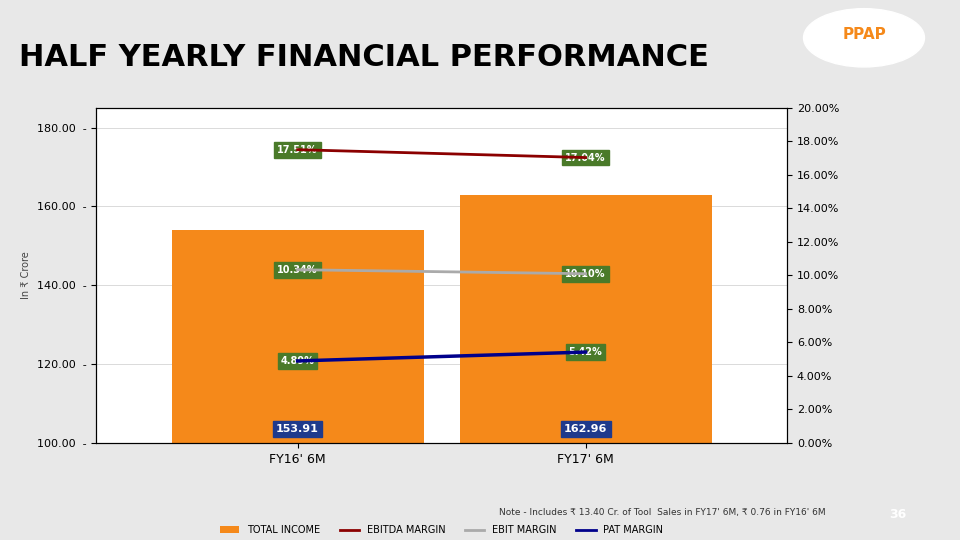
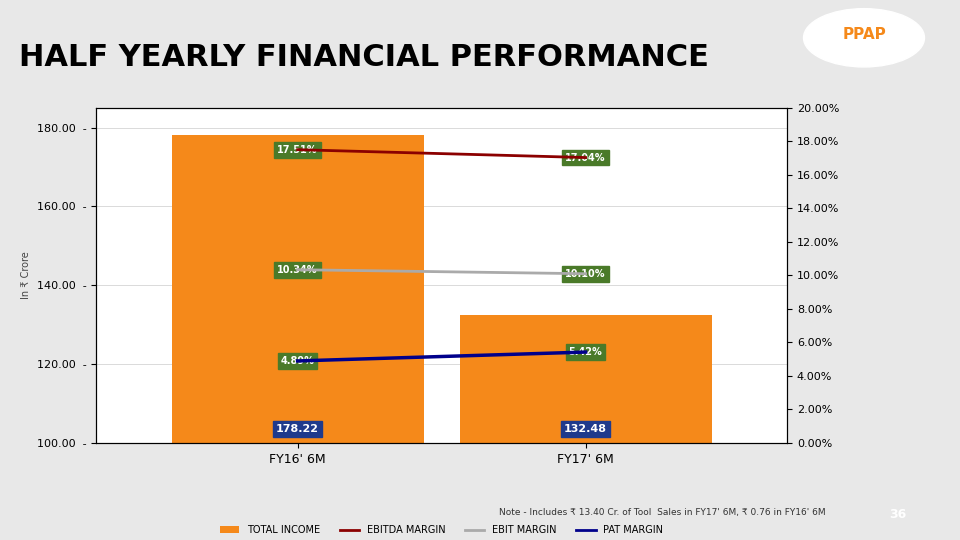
FY16' 6M: 153.91 -> 178.22
FY17' 6M: 162.96 -> 132.48
